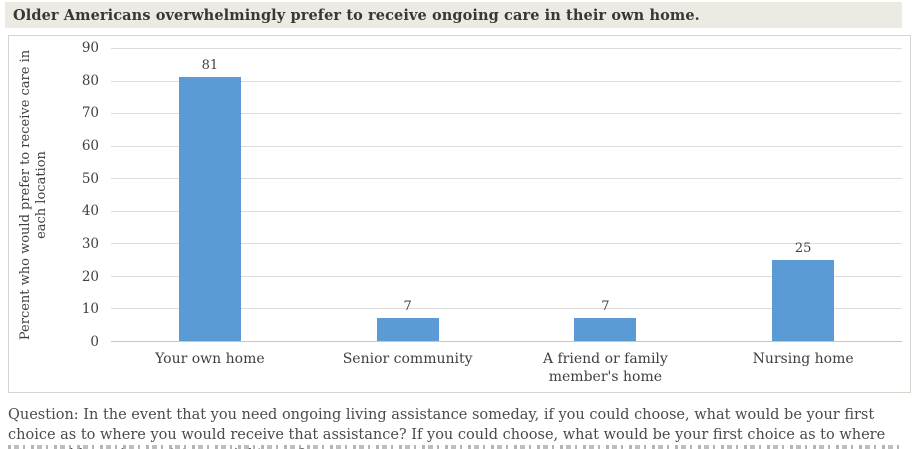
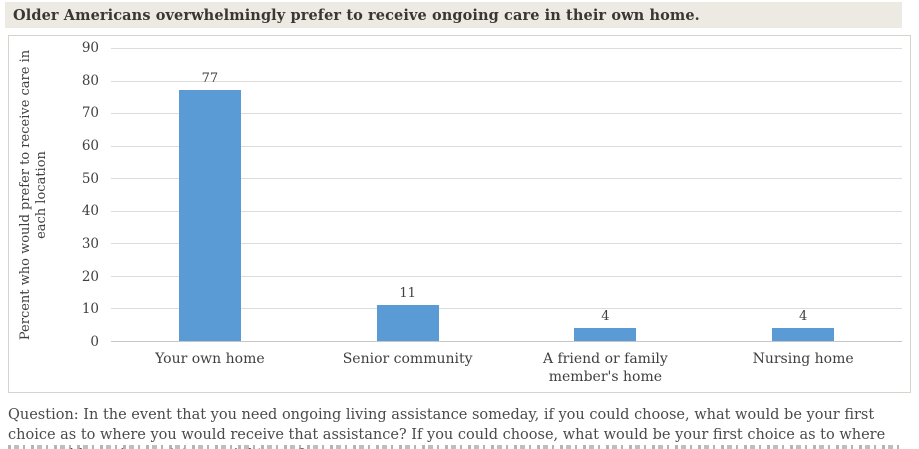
Your own home: 81 -> 77
Senior community: 7 -> 11
A friend or family member's home: 7 -> 4
Nursing home: 25 -> 4
